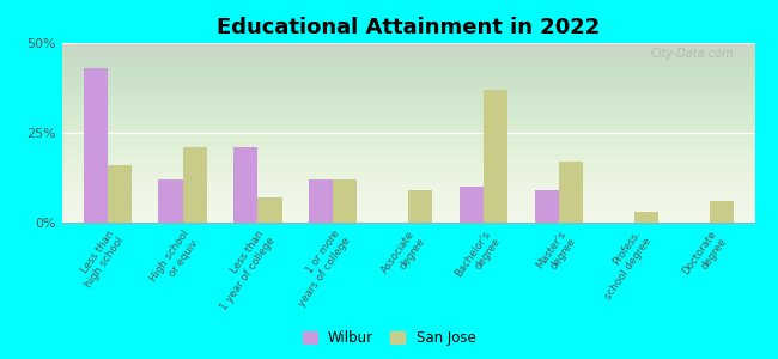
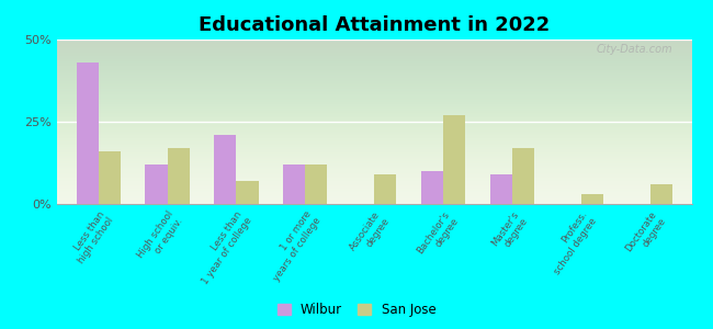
San Jose/High school or equiv.: 21% -> 17%
San Jose/Bachelor's degree: 37% -> 27%
